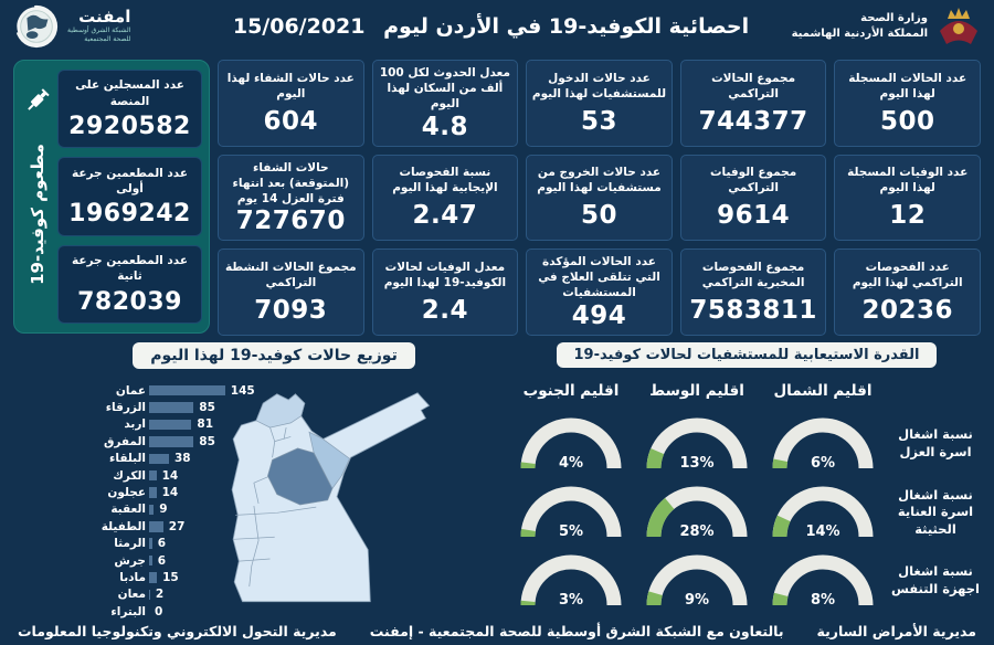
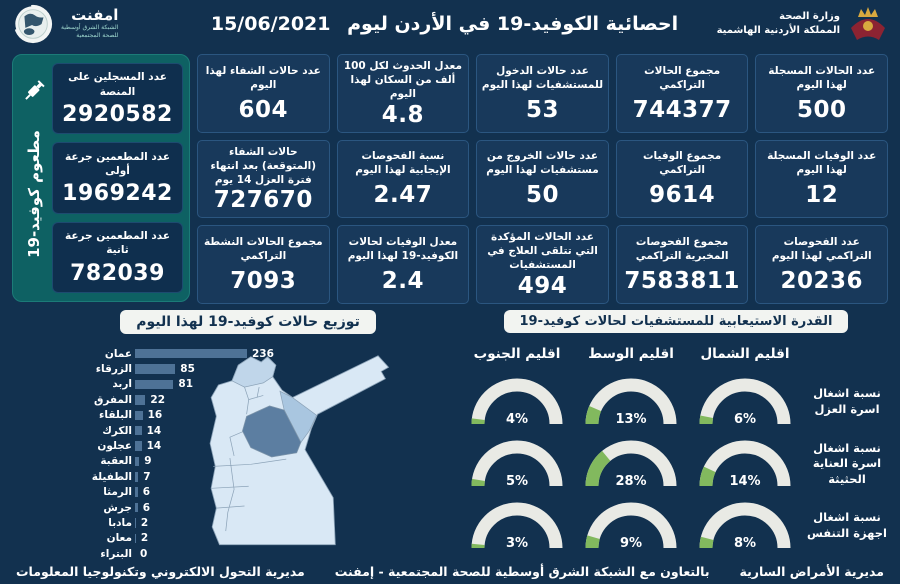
توزيع حالات كوفيد-19 لهذا اليوم/عمان: 145 -> 236
توزيع حالات كوفيد-19 لهذا اليوم/المفرق: 85 -> 22
توزيع حالات كوفيد-19 لهذا اليوم/البلقاء: 38 -> 16
توزيع حالات كوفيد-19 لهذا اليوم/الطفيلة: 27 -> 7
توزيع حالات كوفيد-19 لهذا اليوم/مادبا: 15 -> 2
